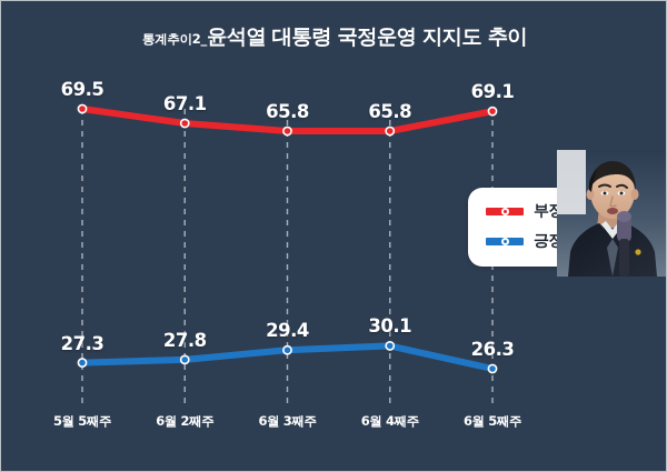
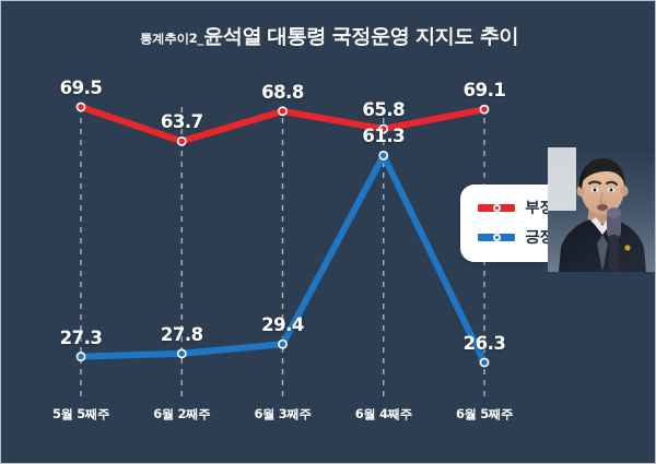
부정/6월 2째주: 67.1 -> 63.7
부정/6월 3째주: 65.8 -> 68.8
긍정/6월 4째주: 30.1 -> 61.3
